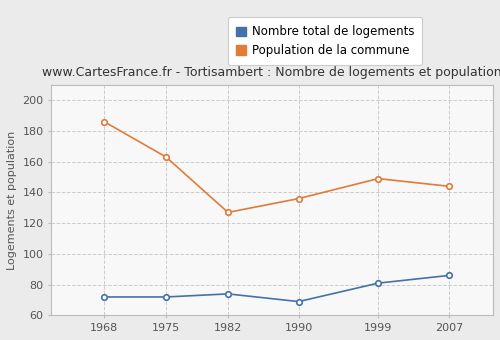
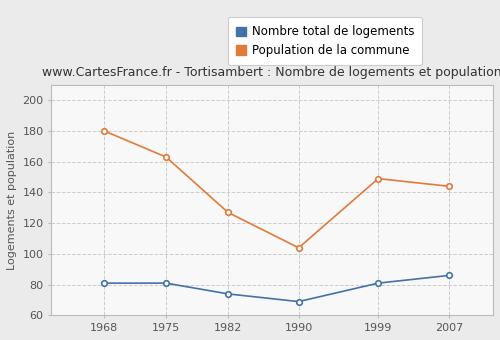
Nombre total de logements/1968: 72 -> 81
Population de la commune/1968: 186 -> 180
Nombre total de logements/1975: 72 -> 81
Population de la commune/1990: 136 -> 104
